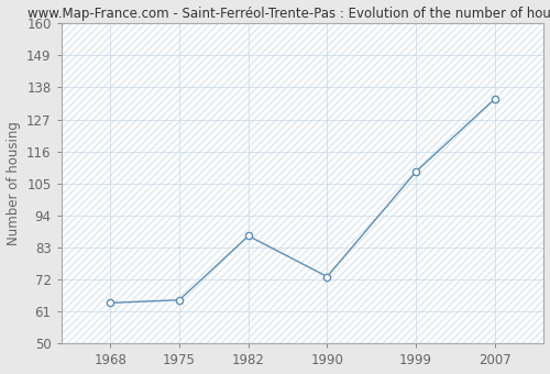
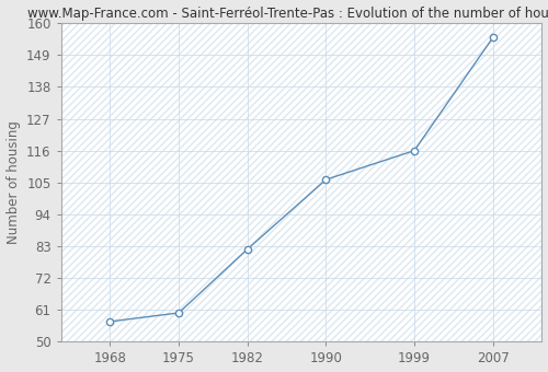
1968: 64 -> 57
1975: 65 -> 60
1982: 87 -> 82
1990: 73 -> 106
1999: 109 -> 116
2007: 134 -> 155
